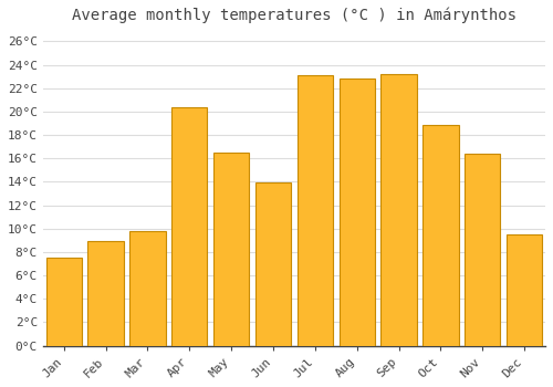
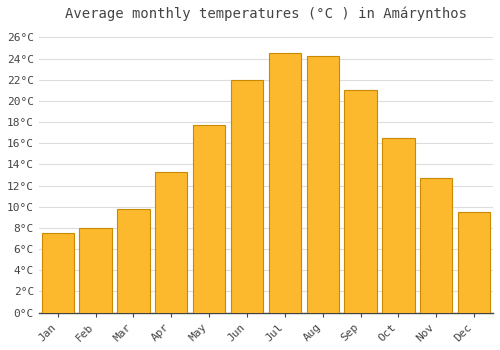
Feb: 8.9°C -> 8.0°C
Apr: 20.4°C -> 13.3°C
May: 16.5°C -> 17.7°C
Jun: 13.9°C -> 22.0°C
Jul: 23.1°C -> 24.5°C
Aug: 22.8°C -> 24.2°C
Sep: 23.2°C -> 21.0°C
Oct: 18.9°C -> 16.5°C
Nov: 16.4°C -> 12.7°C
